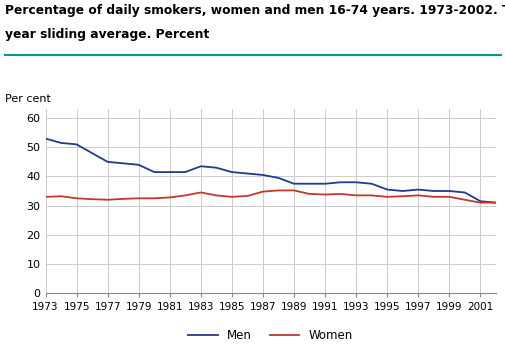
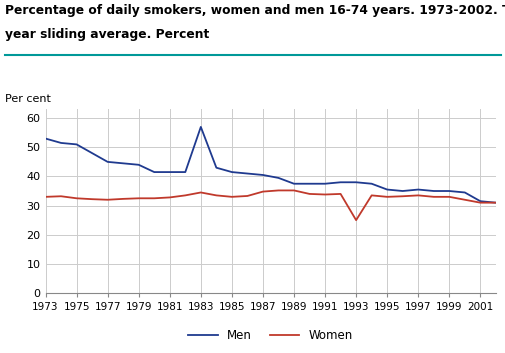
Men/1983: 43.5 -> 57.0
Women/1993: 33.5 -> 25.0
